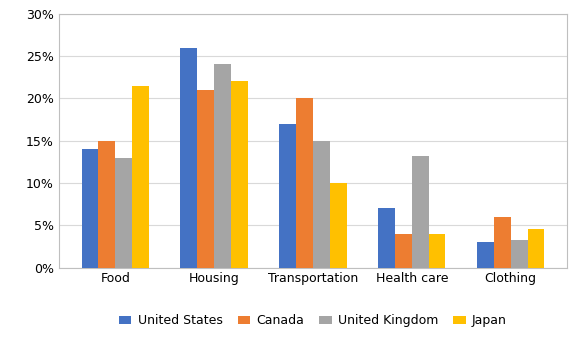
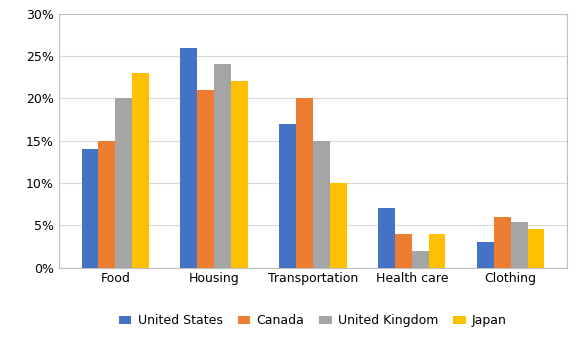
United Kingdom/Food: 13.0% -> 20.0%
Japan/Food: 21.4% -> 23.0%
United Kingdom/Health care: 13.2% -> 2.0%
United Kingdom/Clothing: 3.2% -> 5.4%
